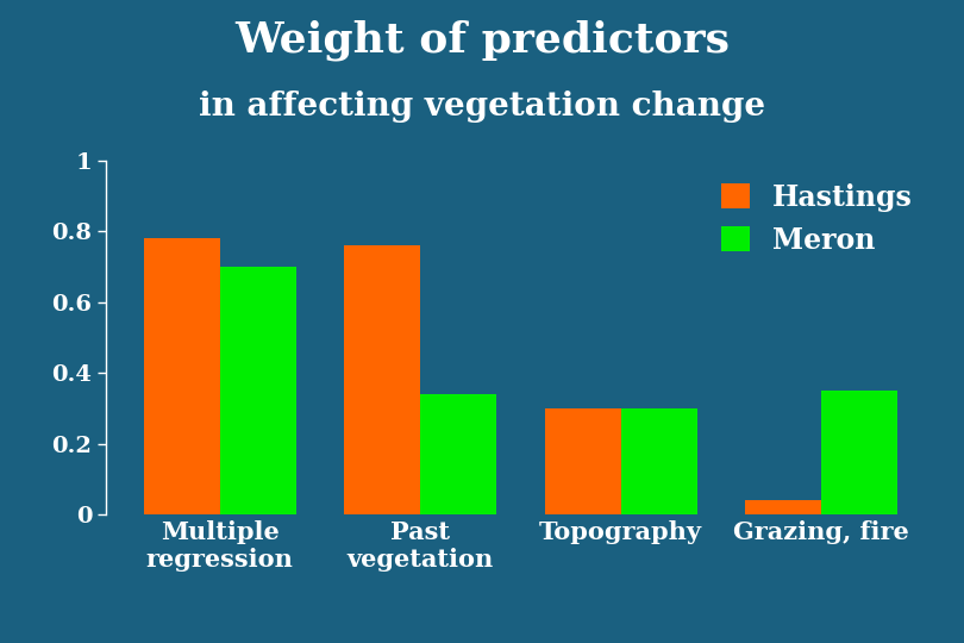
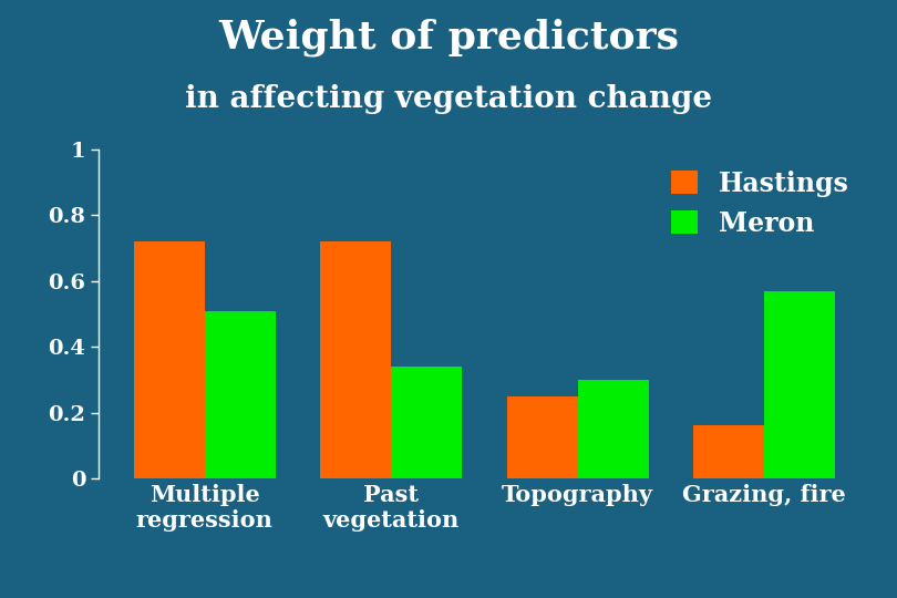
Hastings/Multiple regression: 0.78 -> 0.72
Meron/Multiple regression: 0.70 -> 0.51
Hastings/Past vegetation: 0.76 -> 0.72
Hastings/Topography: 0.30 -> 0.25
Hastings/Grazing, fire: 0.04 -> 0.16
Meron/Grazing, fire: 0.35 -> 0.57
